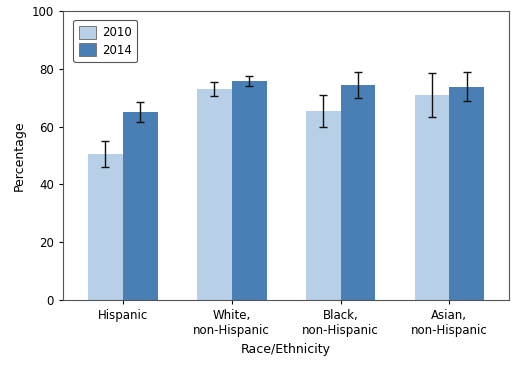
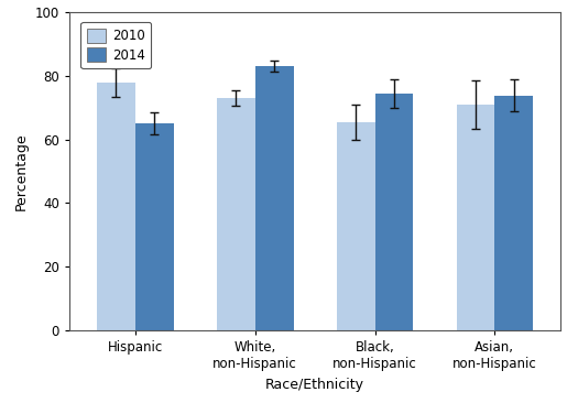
2010/Hispanic: 50.7 -> 78.0
2014/White, non-Hispanic: 75.8 -> 83.0
